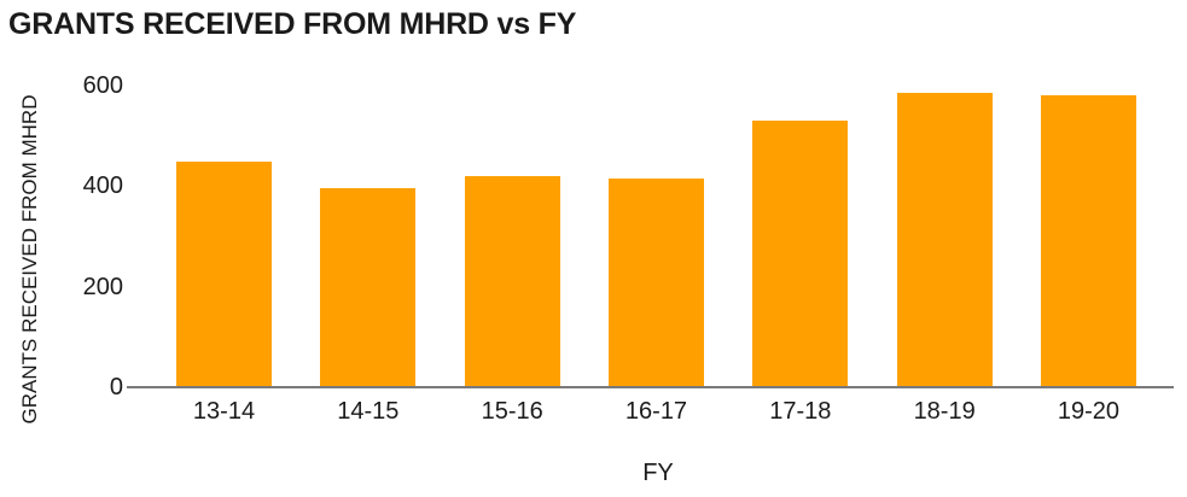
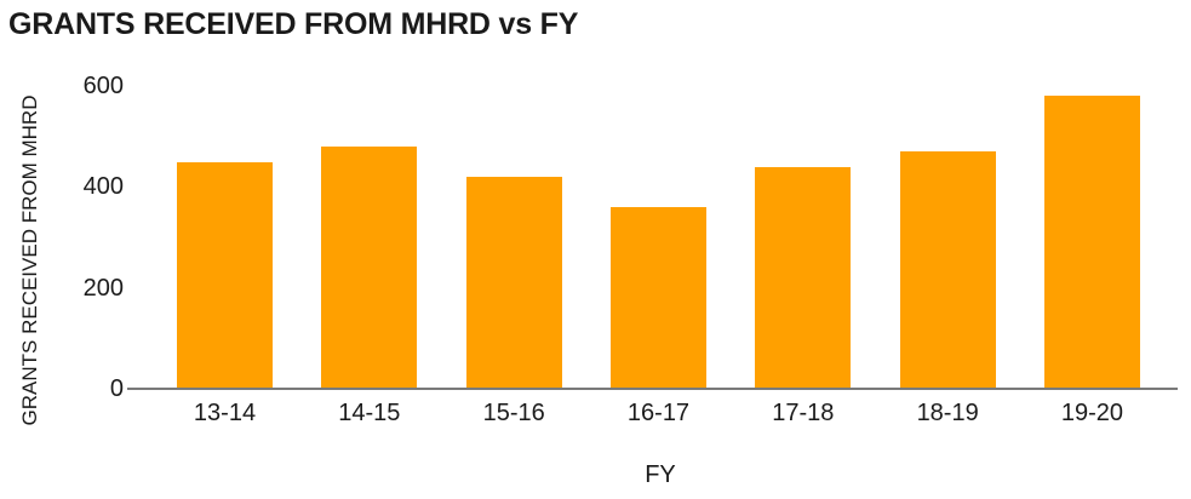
14-15: 400 -> 480
16-17: 420 -> 360
17-18: 530 -> 440
18-19: 580 -> 470
